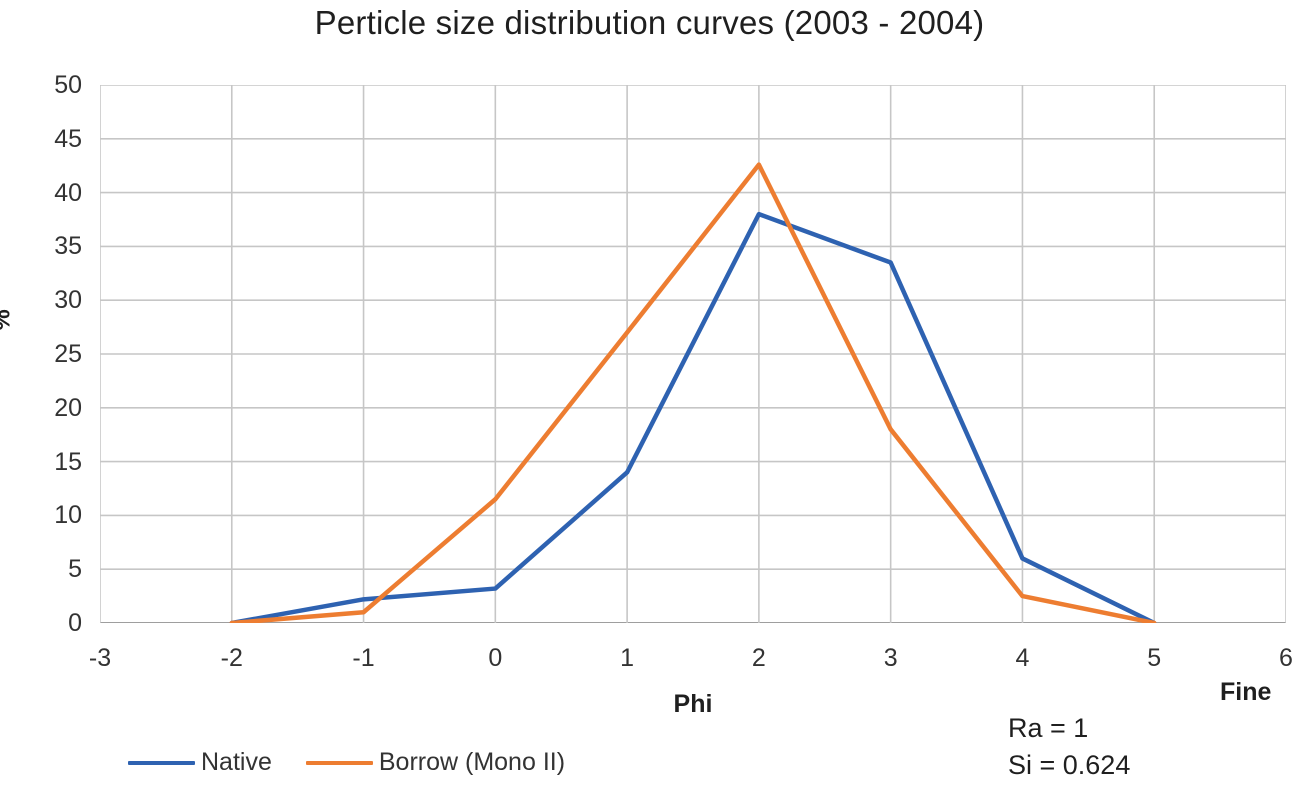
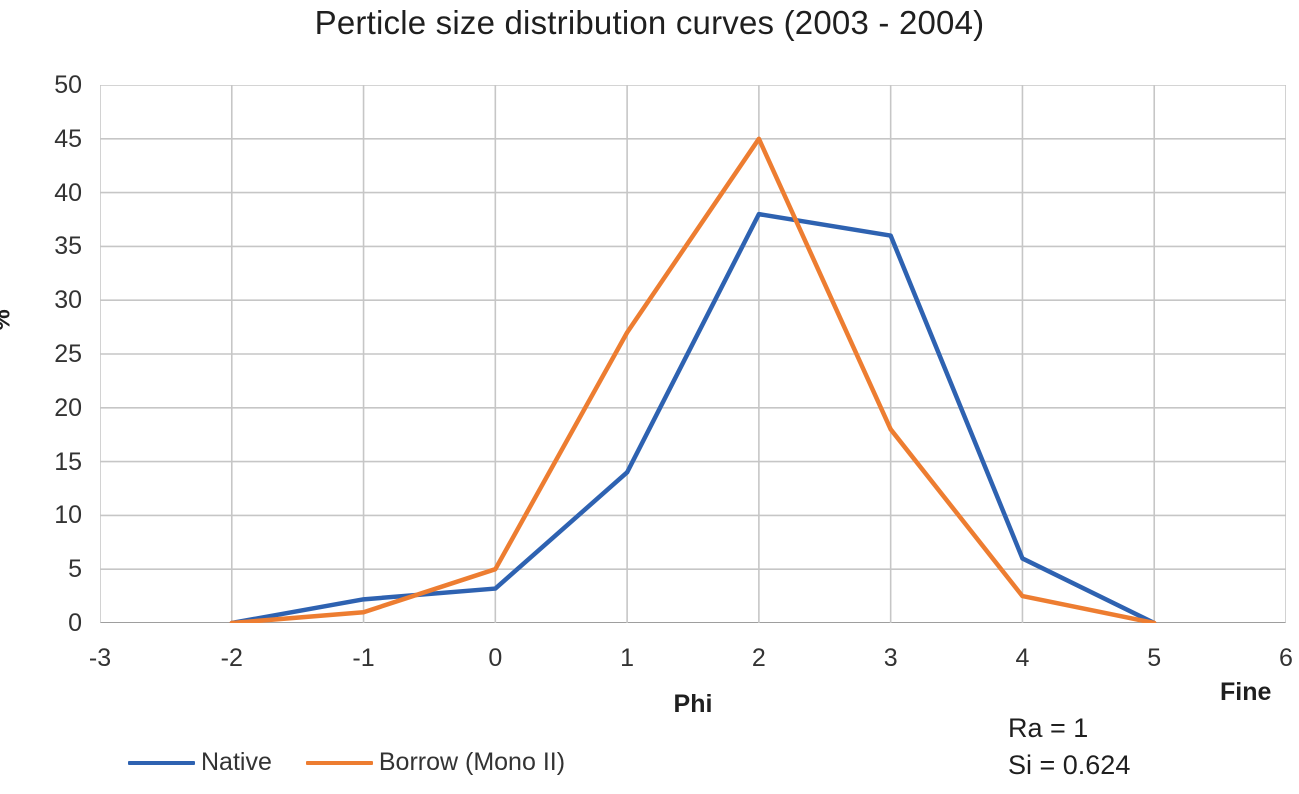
Borrow (Mono II)/0: 11.5 -> 5.0
Borrow (Mono II)/2: 42.6 -> 45.0
Native/3: 33.5 -> 36.0
